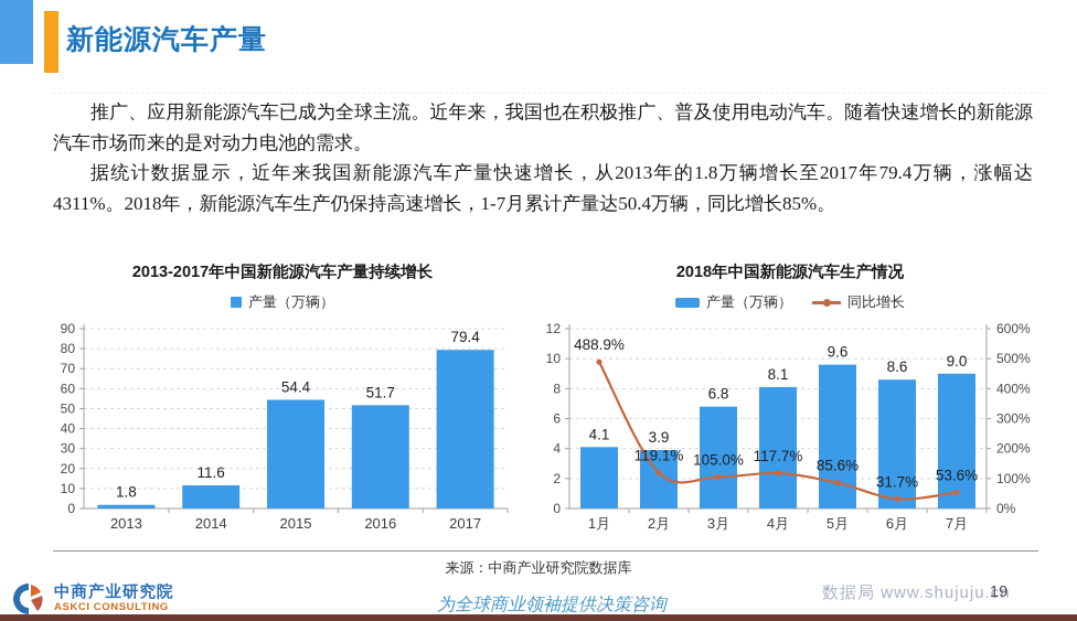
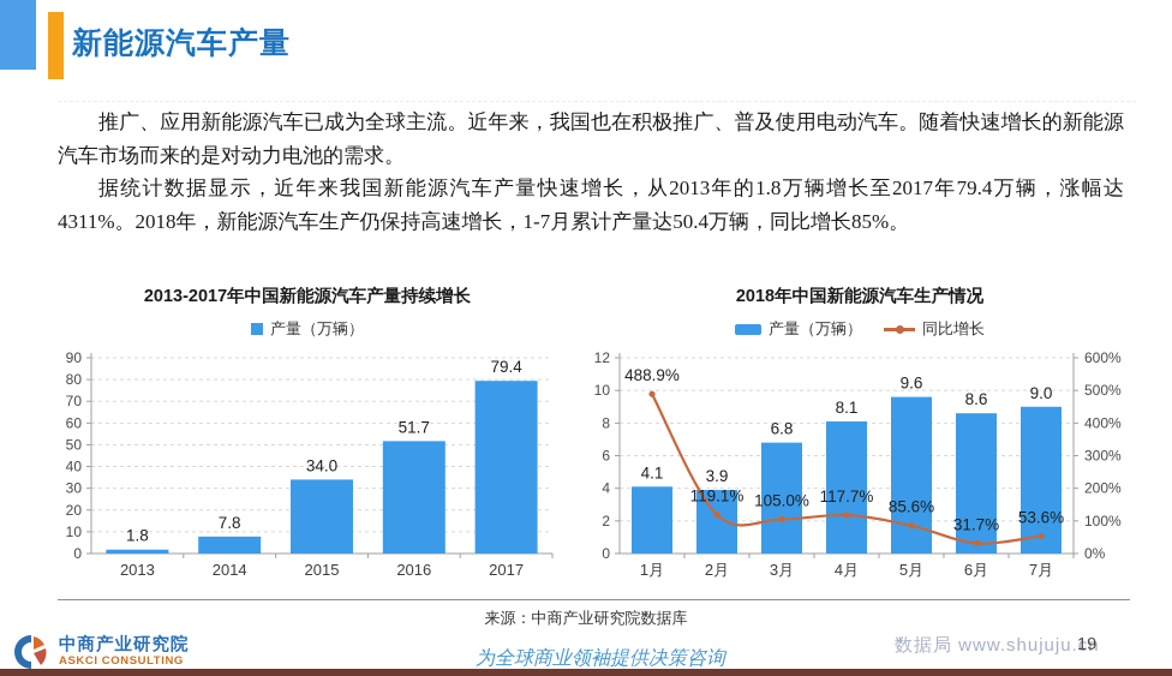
2013-2017年中国新能源汽车产量持续增长/2014: 11.6 -> 7.8
2013-2017年中国新能源汽车产量持续增长/2015: 54.4 -> 34.0
